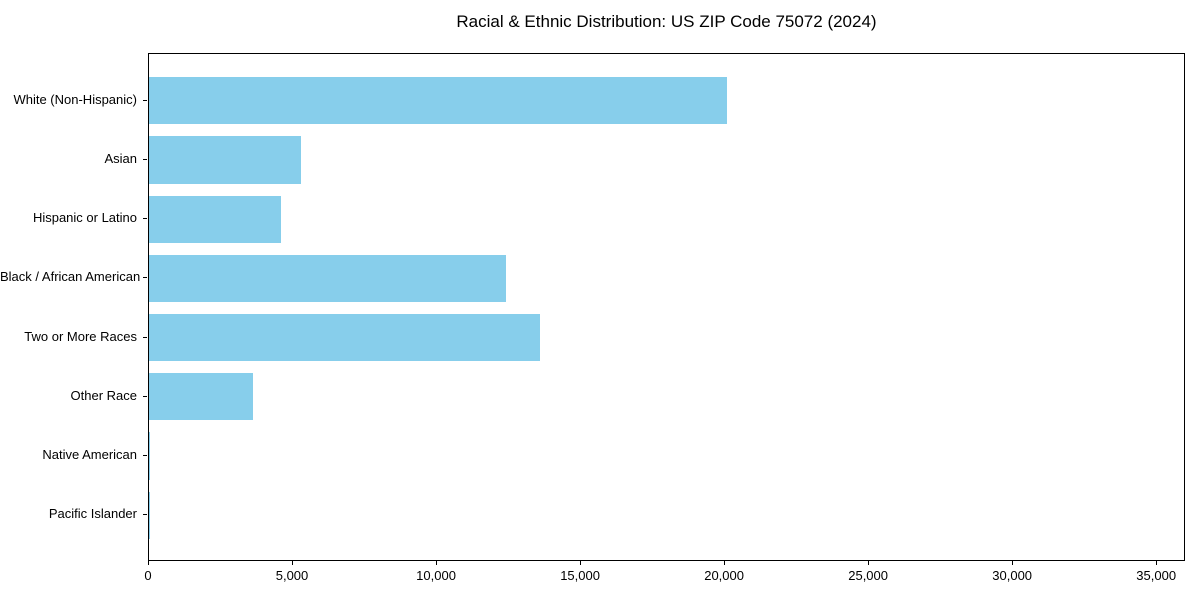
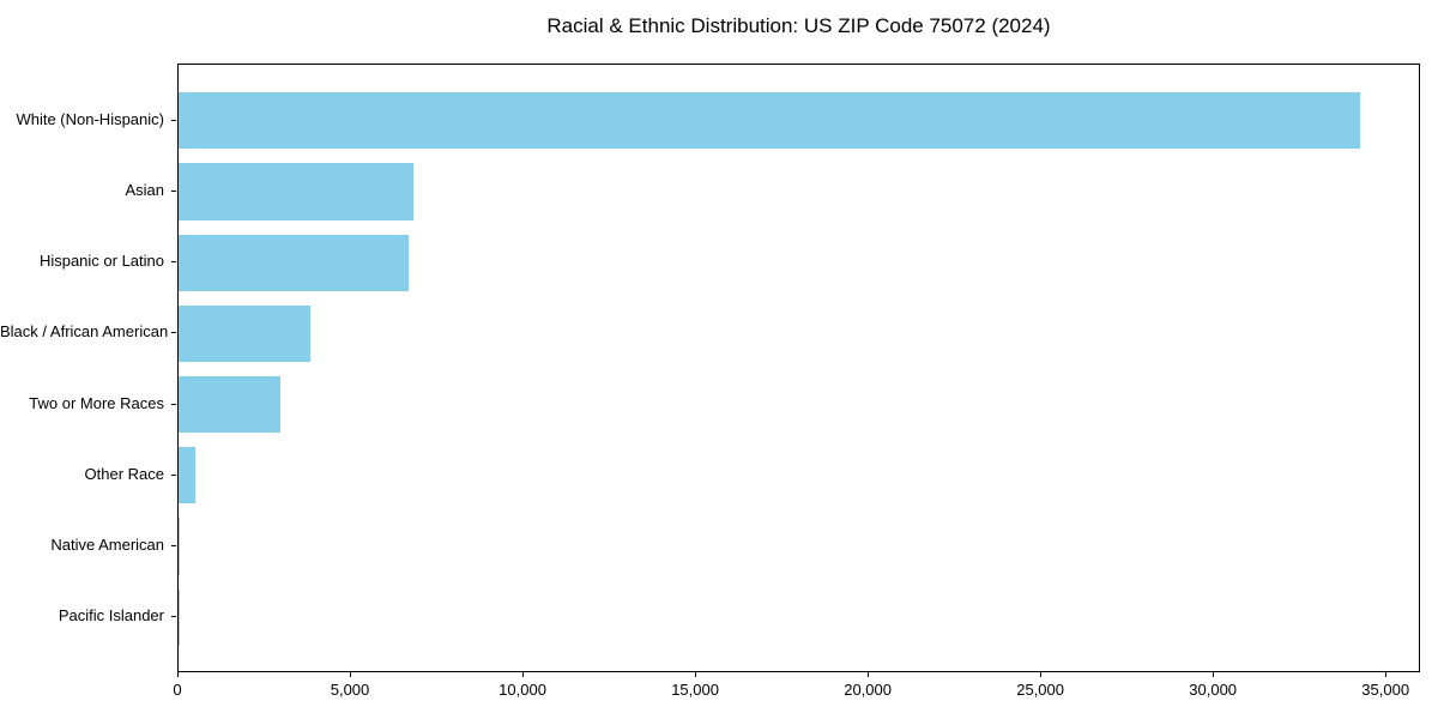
White (Non-Hispanic): 20100 -> 34300
Asian: 5300 -> 6800
Hispanic or Latino: 4600 -> 6700
Black / African American: 12400 -> 3800
Two or More Races: 13600 -> 3000
Other Race: 3600 -> 500
